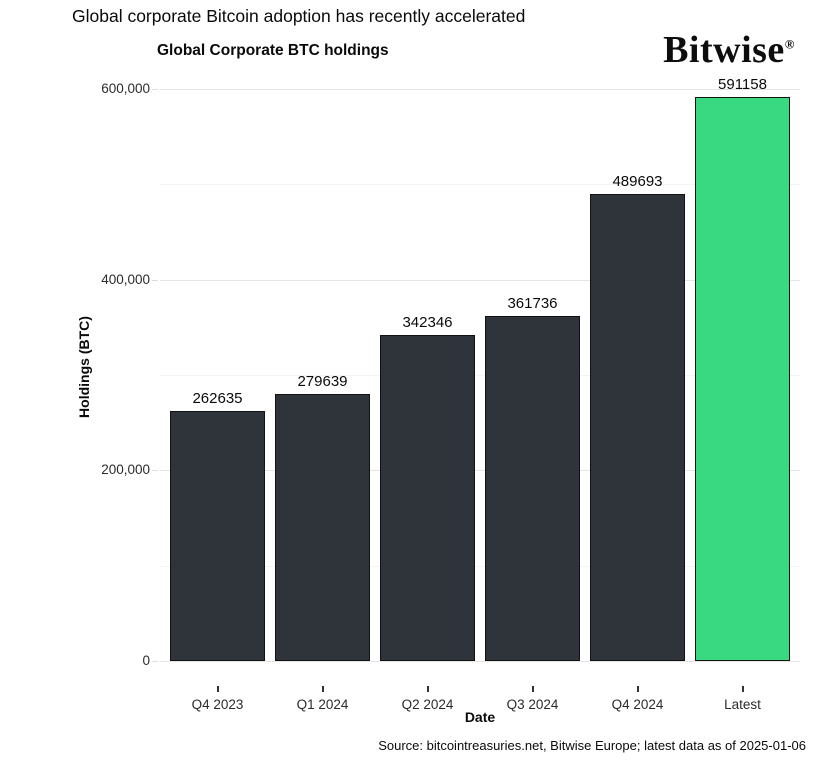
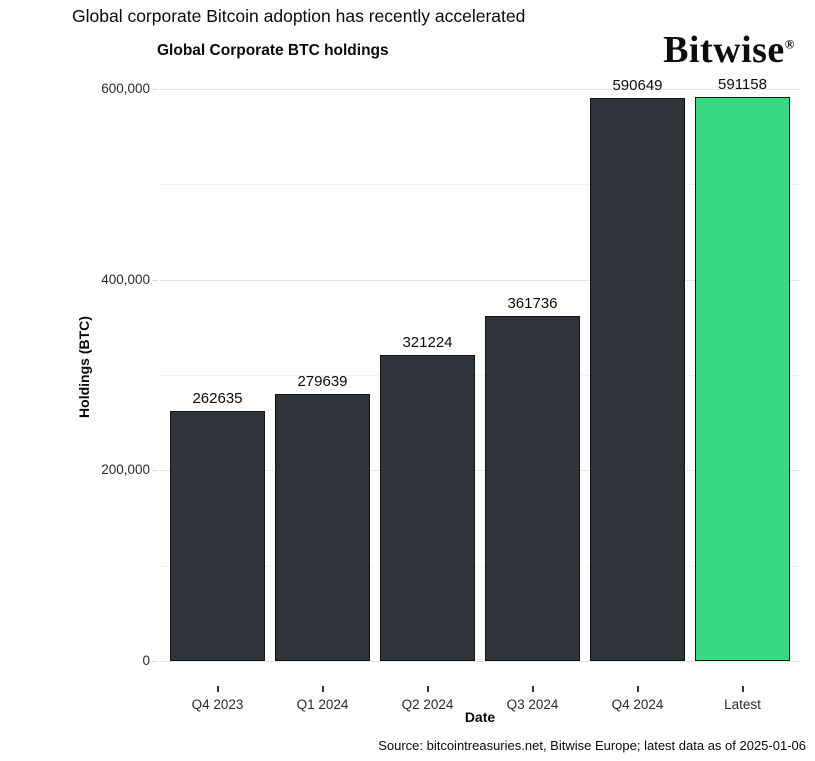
Q2 2024: 342346 -> 321224
Q4 2024: 489693 -> 590649
